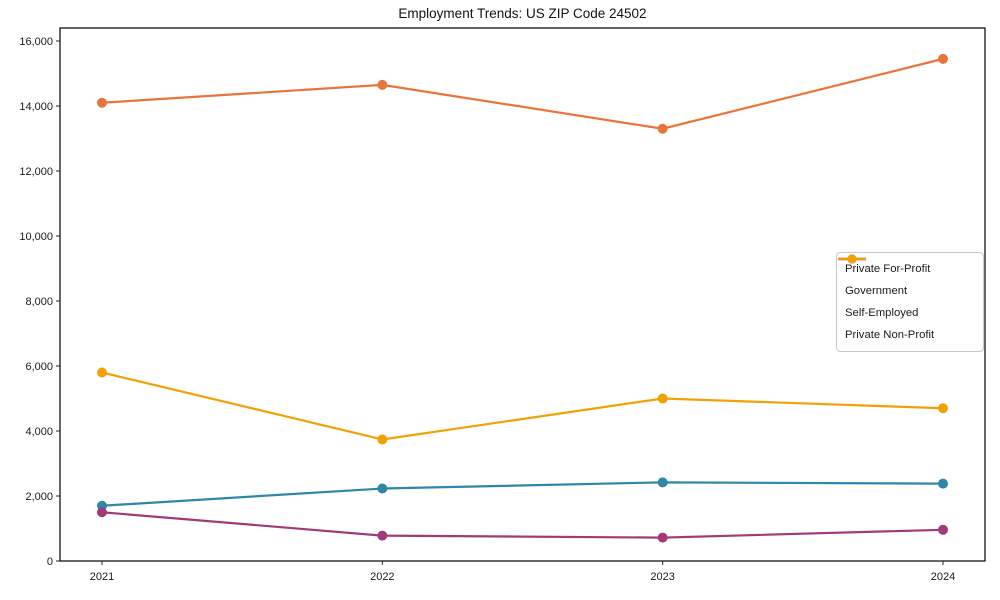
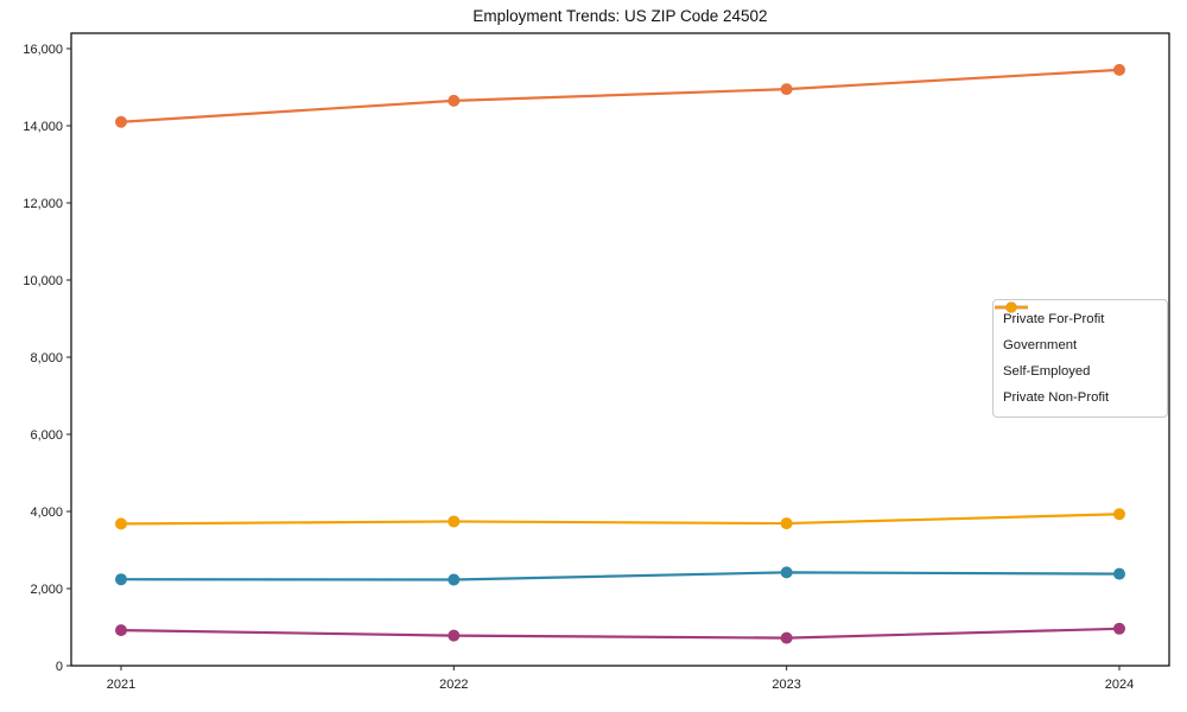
Government/2021: 1700 -> 2200
Self-Employed/2021: 1500 -> 900
Private Non-Profit/2021: 5800 -> 3700
Private For-Profit/2023: 13300 -> 15000
Private Non-Profit/2023: 5000 -> 3700
Private Non-Profit/2024: 4700 -> 3900
